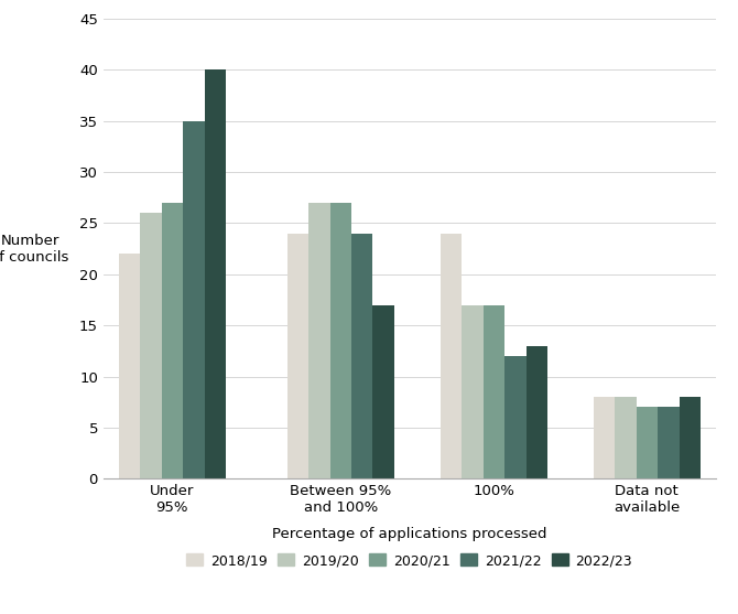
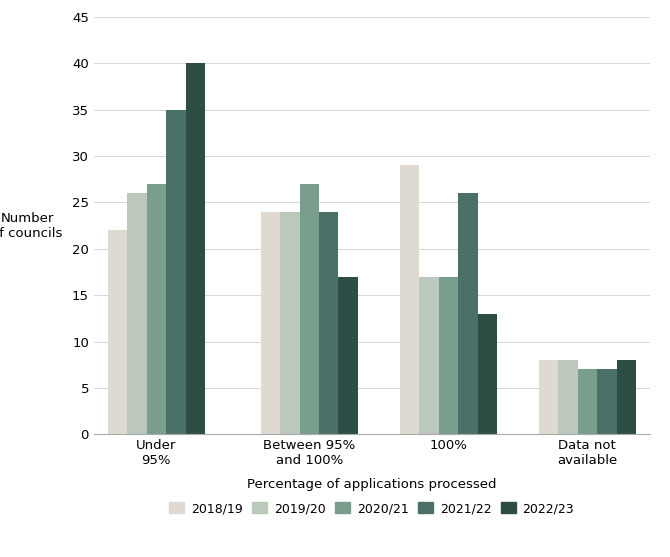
2019/20/Between 95% and 100%: 27 -> 24
2018/19/100%: 24 -> 29
2021/22/100%: 12 -> 26
